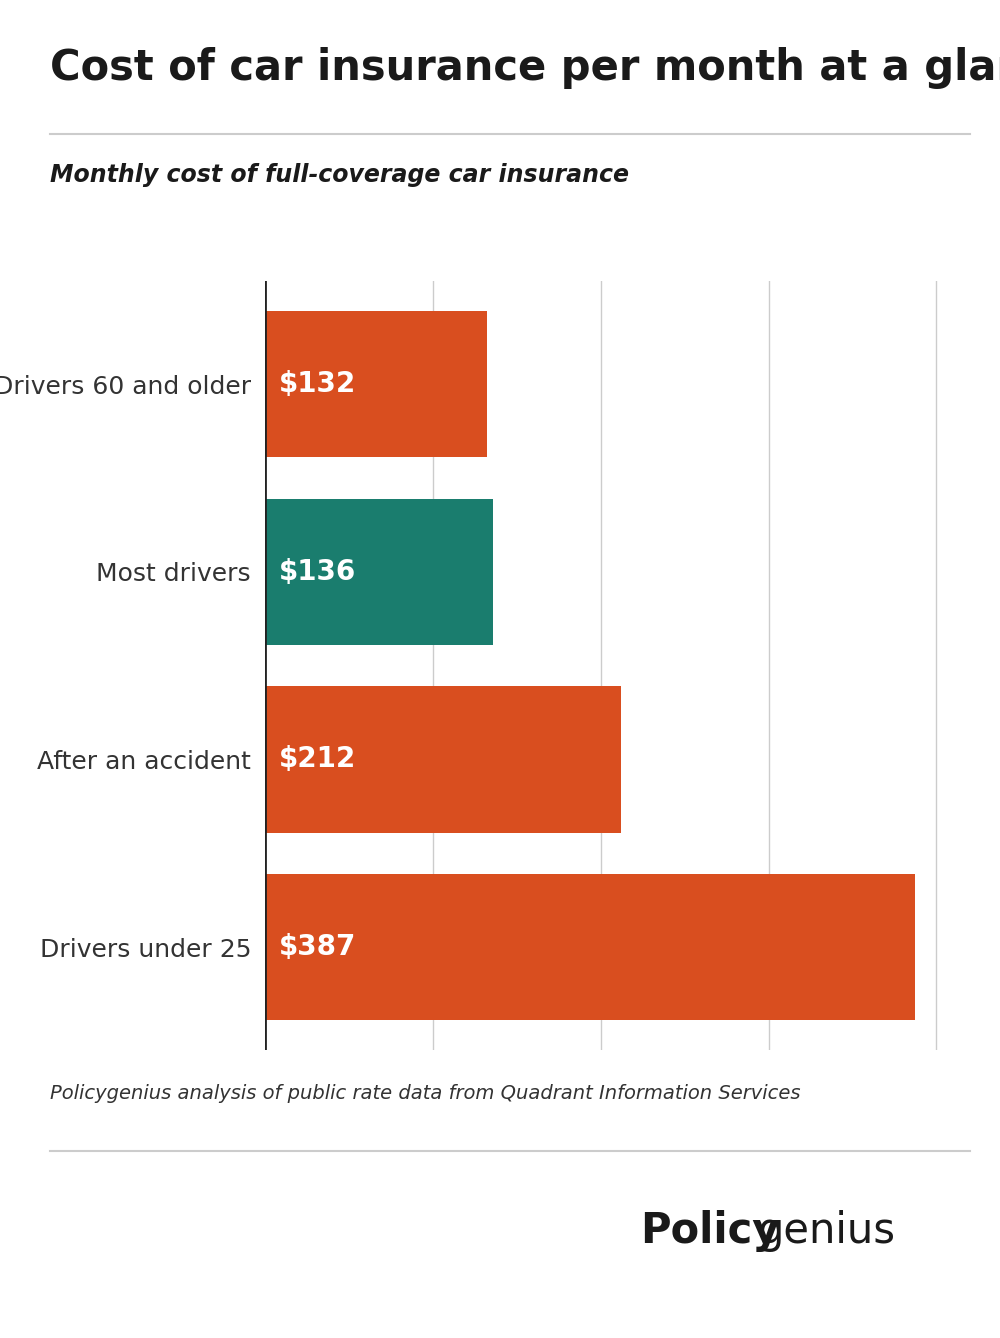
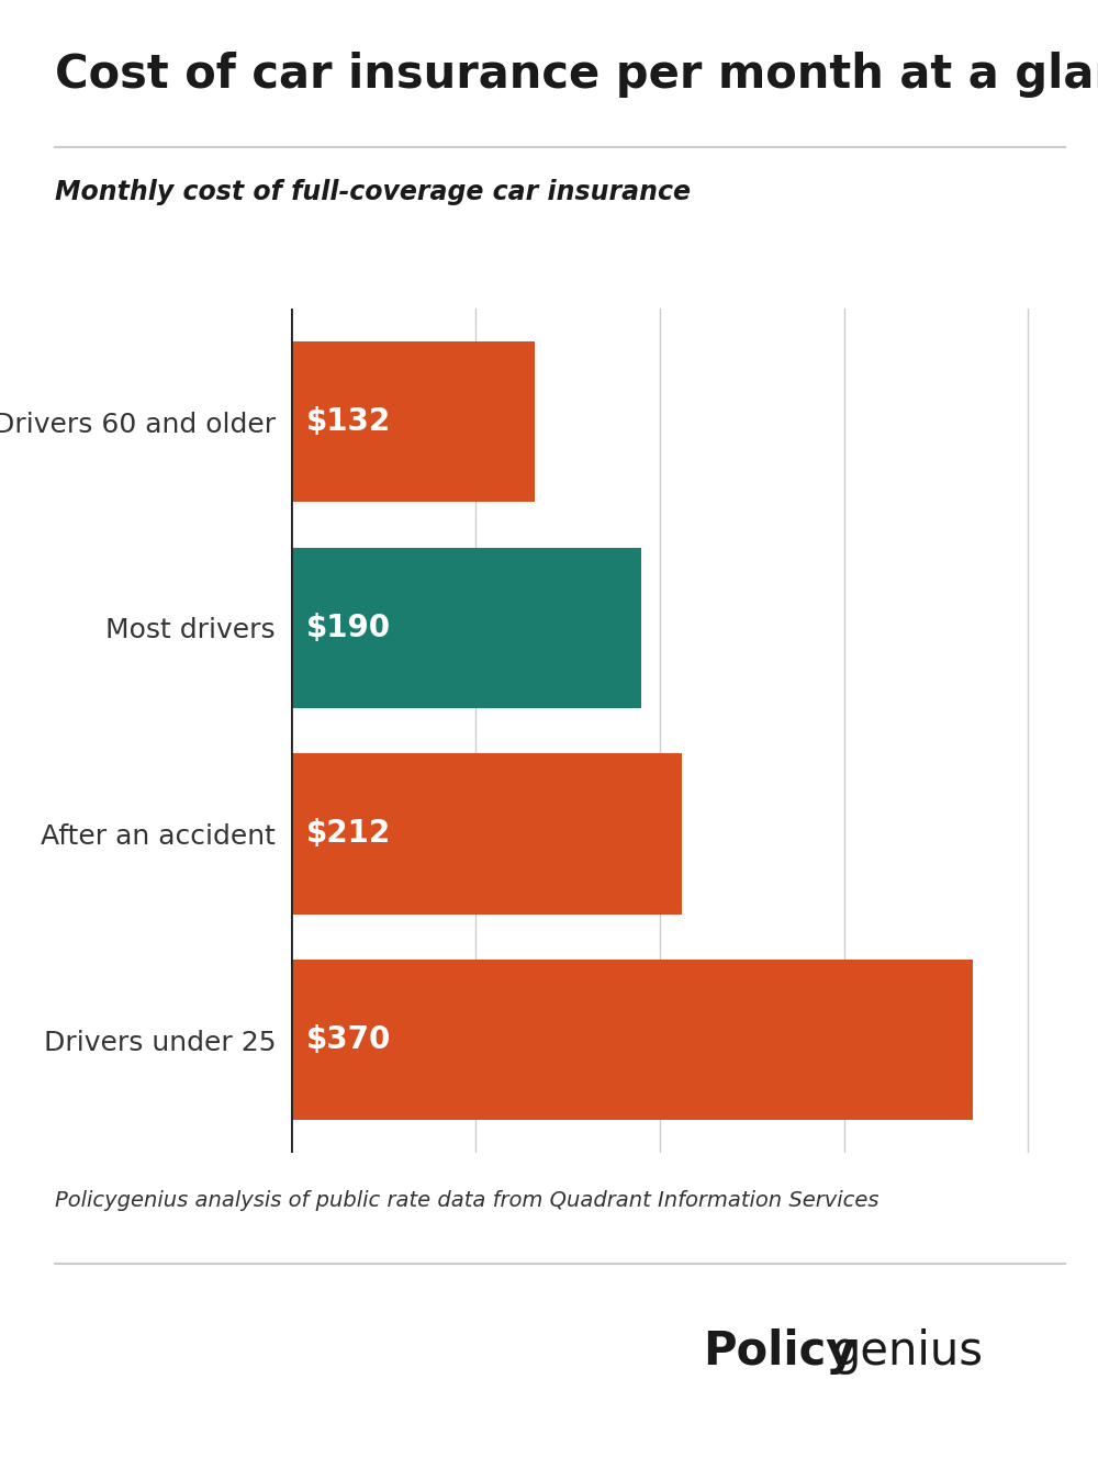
Most drivers: $136 -> $190
Drivers under 25: $387 -> $370
